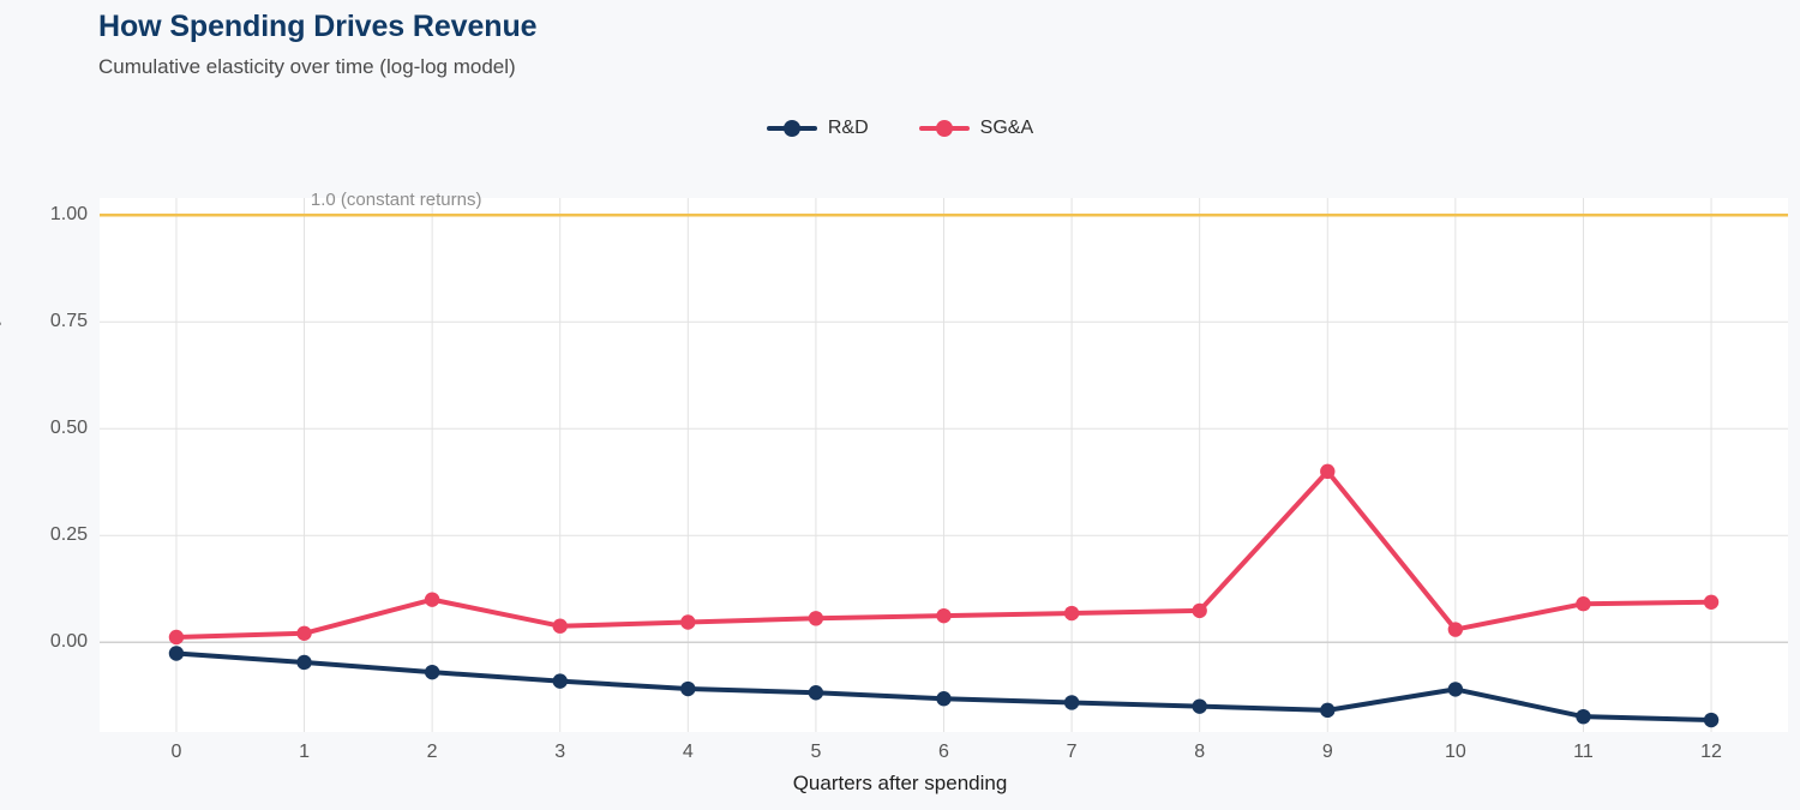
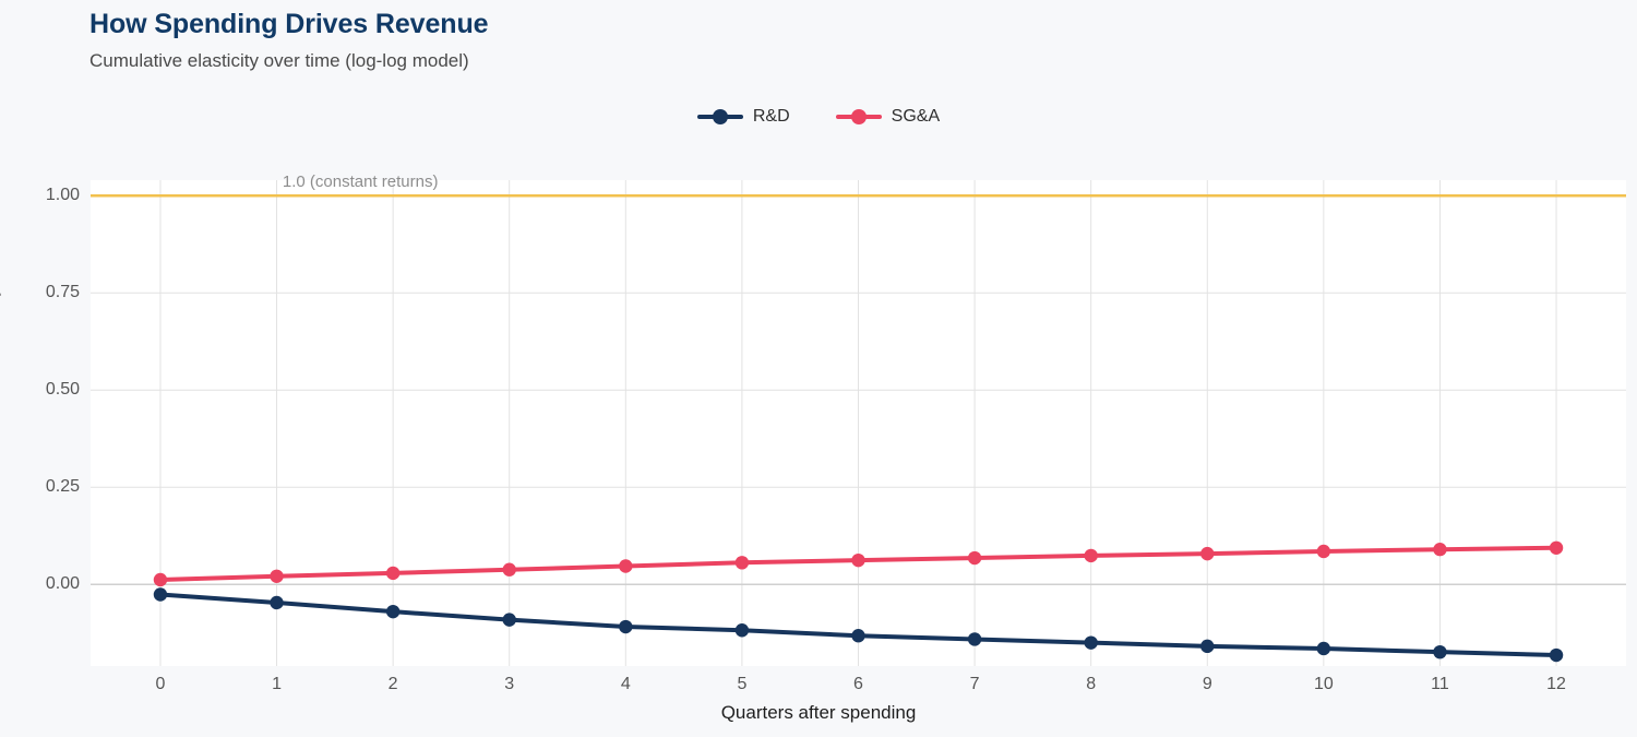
SG&A/2: 0.10 -> 0.03
SG&A/9: 0.40 -> 0.08
R&D/10: -0.11 -> -0.17
SG&A/10: 0.03 -> 0.09
